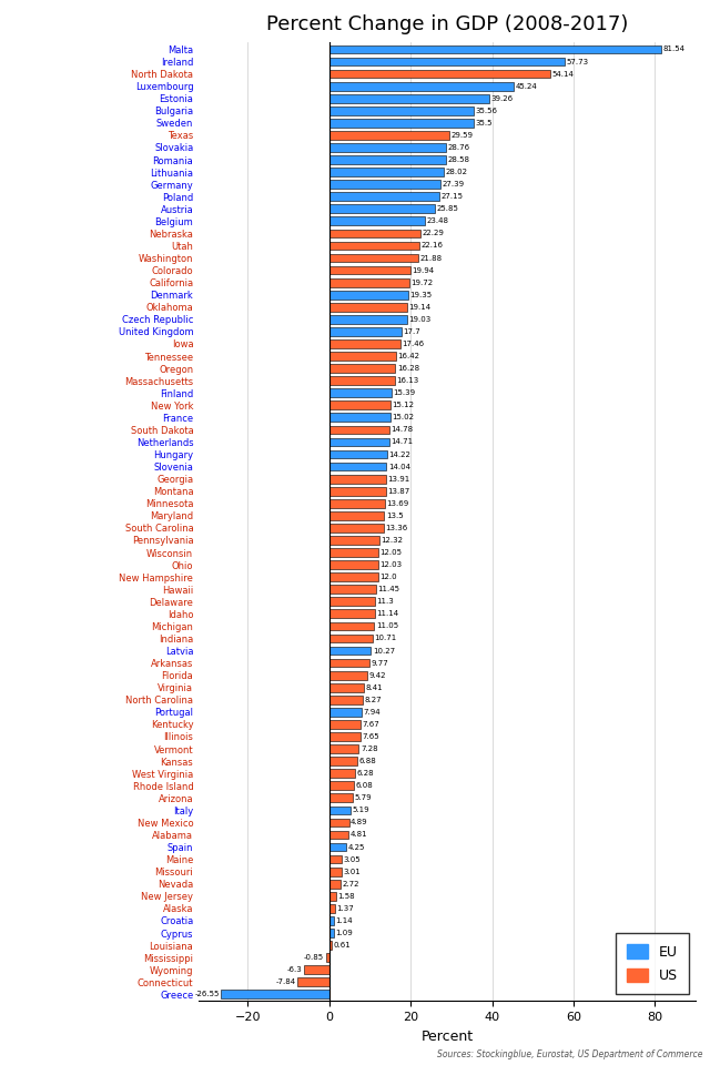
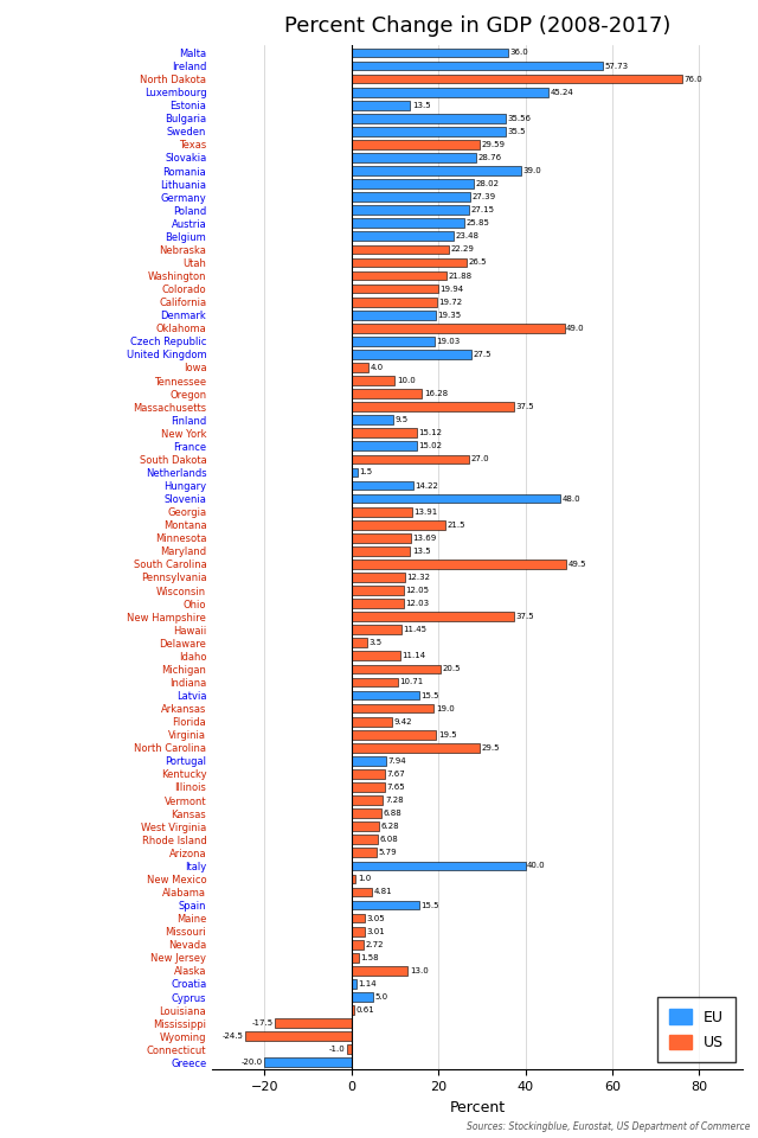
Malta: 81.5 -> 36.0
North Dakota: 54.1 -> 76.0
Estonia: 39.3 -> 13.5
Romania: 28.6 -> 39.0
Utah: 22.2 -> 26.5
Oklahoma: 19.1 -> 49.0
United Kingdom: 17.7 -> 27.5
Iowa: 17.5 -> 4.0
Tennessee: 16.4 -> 10.0
Massachusetts: 16.1 -> 37.5
Finland: 15.4 -> 9.5
South Dakota: 14.8 -> 27.0
Netherlands: 14.7 -> 1.5
Slovenia: 14.0 -> 48.0
Montana: 13.9 -> 21.5
South Carolina: 13.4 -> 49.5
New Hampshire: 12.0 -> 37.5
Delaware: 11.3 -> 3.5
Michigan: 11.1 -> 20.5
Latvia: 10.3 -> 15.5
Arkansas: 9.8 -> 19.0
Virginia: 8.4 -> 19.5
North Carolina: 8.3 -> 29.5
Italy: 5.2 -> 40.0
New Mexico: 4.9 -> 1.0
Spain: 4.2 -> 15.5
Alaska: 1.4 -> 13.0
Cyprus: 1.1 -> 5.0
Mississippi: -0.8 -> -17.5
Wyoming: -6.3 -> -24.5
Connecticut: -7.8 -> -1.0
Greece: -26.6 -> -20.0
